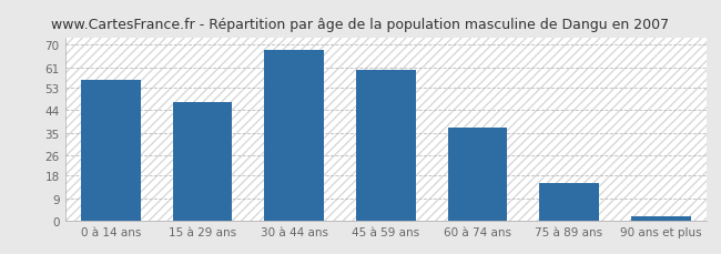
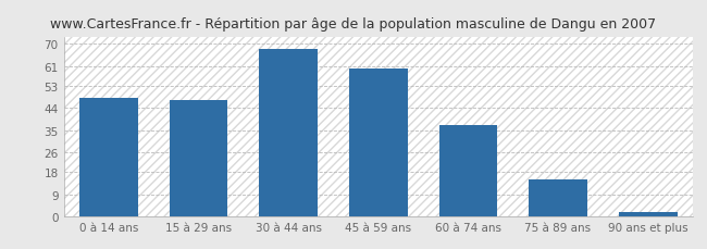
0 à 14 ans: 56 -> 48
